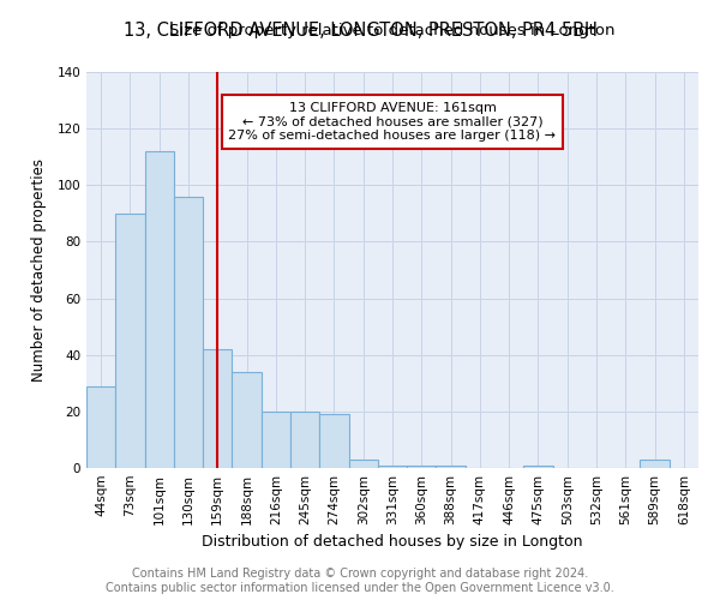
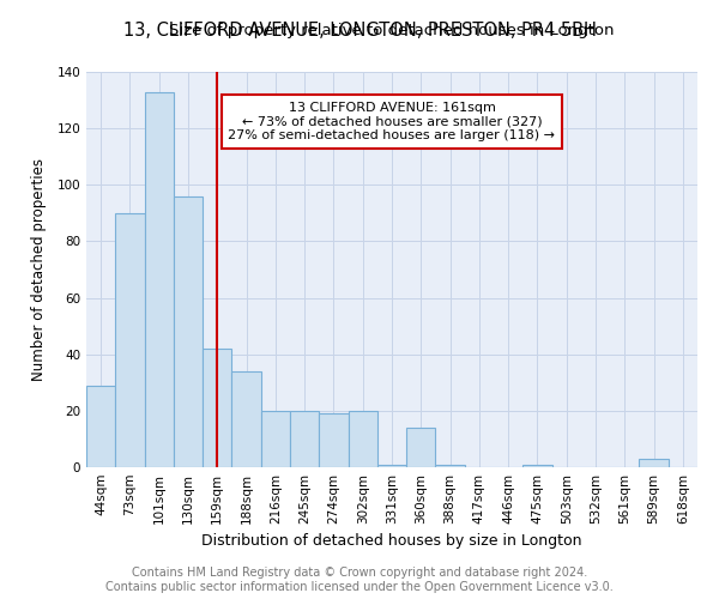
101sqm: 112 -> 133
302sqm: 3 -> 20
360sqm: 1 -> 14
